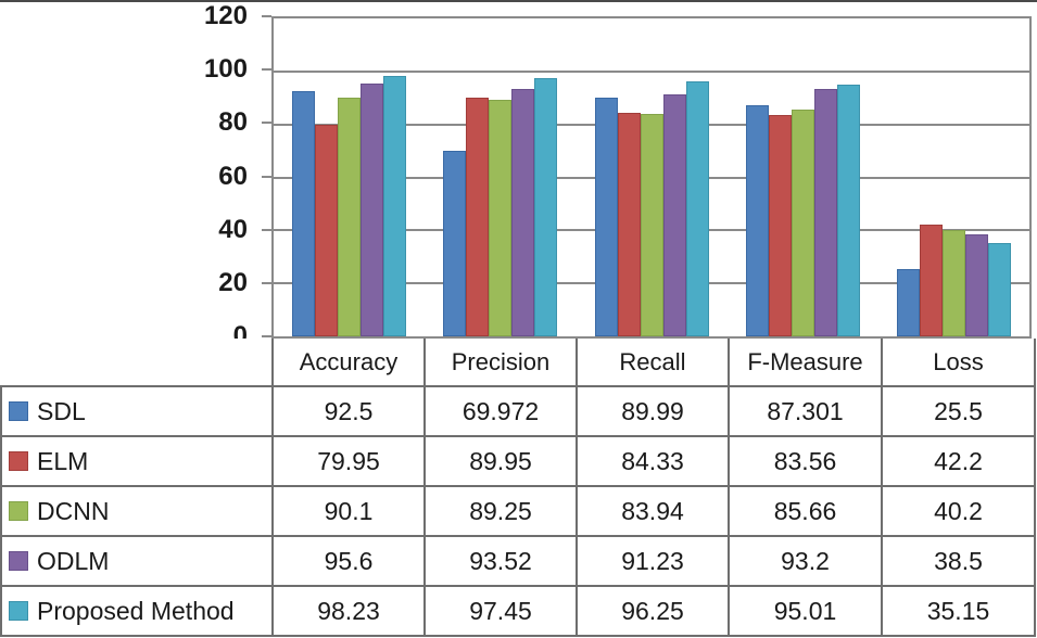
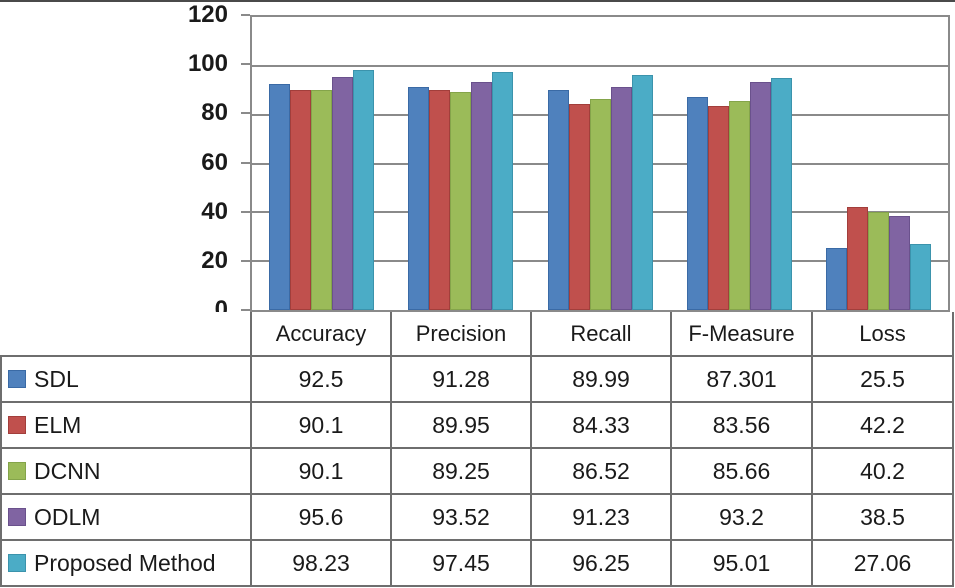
ELM/Accuracy: 79.95 -> 90.1
SDL/Precision: 69.972 -> 91.28
DCNN/Recall: 83.94 -> 86.52
Proposed Method/Loss: 35.15 -> 27.06
